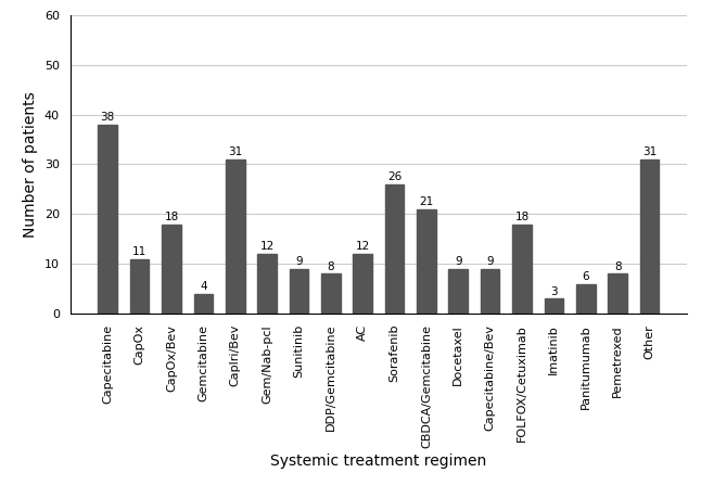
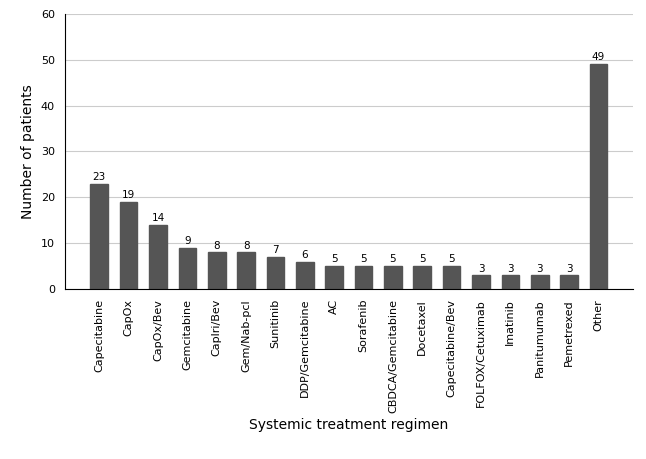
Capecitabine: 38 -> 23
CapOx: 11 -> 19
CapOx/Bev: 18 -> 14
Gemcitabine: 4 -> 9
Caplri/Bev: 31 -> 8
Gem/Nab-pcl: 12 -> 8
Sunitinib: 9 -> 7
DDP/Gemcitabine: 8 -> 6
AC: 12 -> 5
Sorafenib: 26 -> 5
CBDCA/Gemcitabine: 21 -> 5
Docetaxel: 9 -> 5
Capecitabine/Bev: 9 -> 5
FOLFOX/Cetuximab: 18 -> 3
Panitumumab: 6 -> 3
Pemetrexed: 8 -> 3
Other: 31 -> 49
